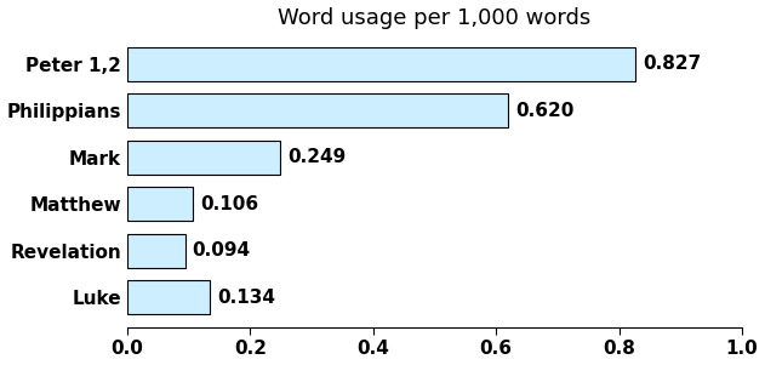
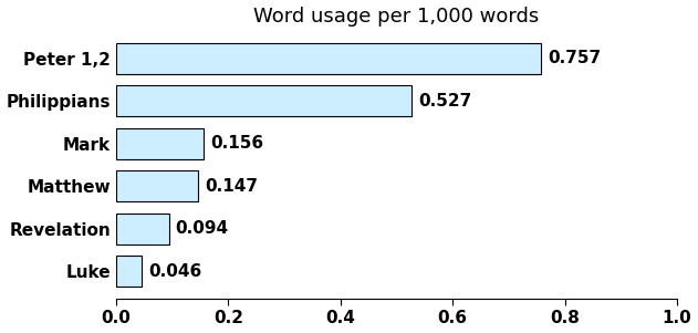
Peter 1,2: 0.827 -> 0.757
Philippians: 0.620 -> 0.527
Mark: 0.249 -> 0.156
Matthew: 0.106 -> 0.147
Luke: 0.134 -> 0.046
